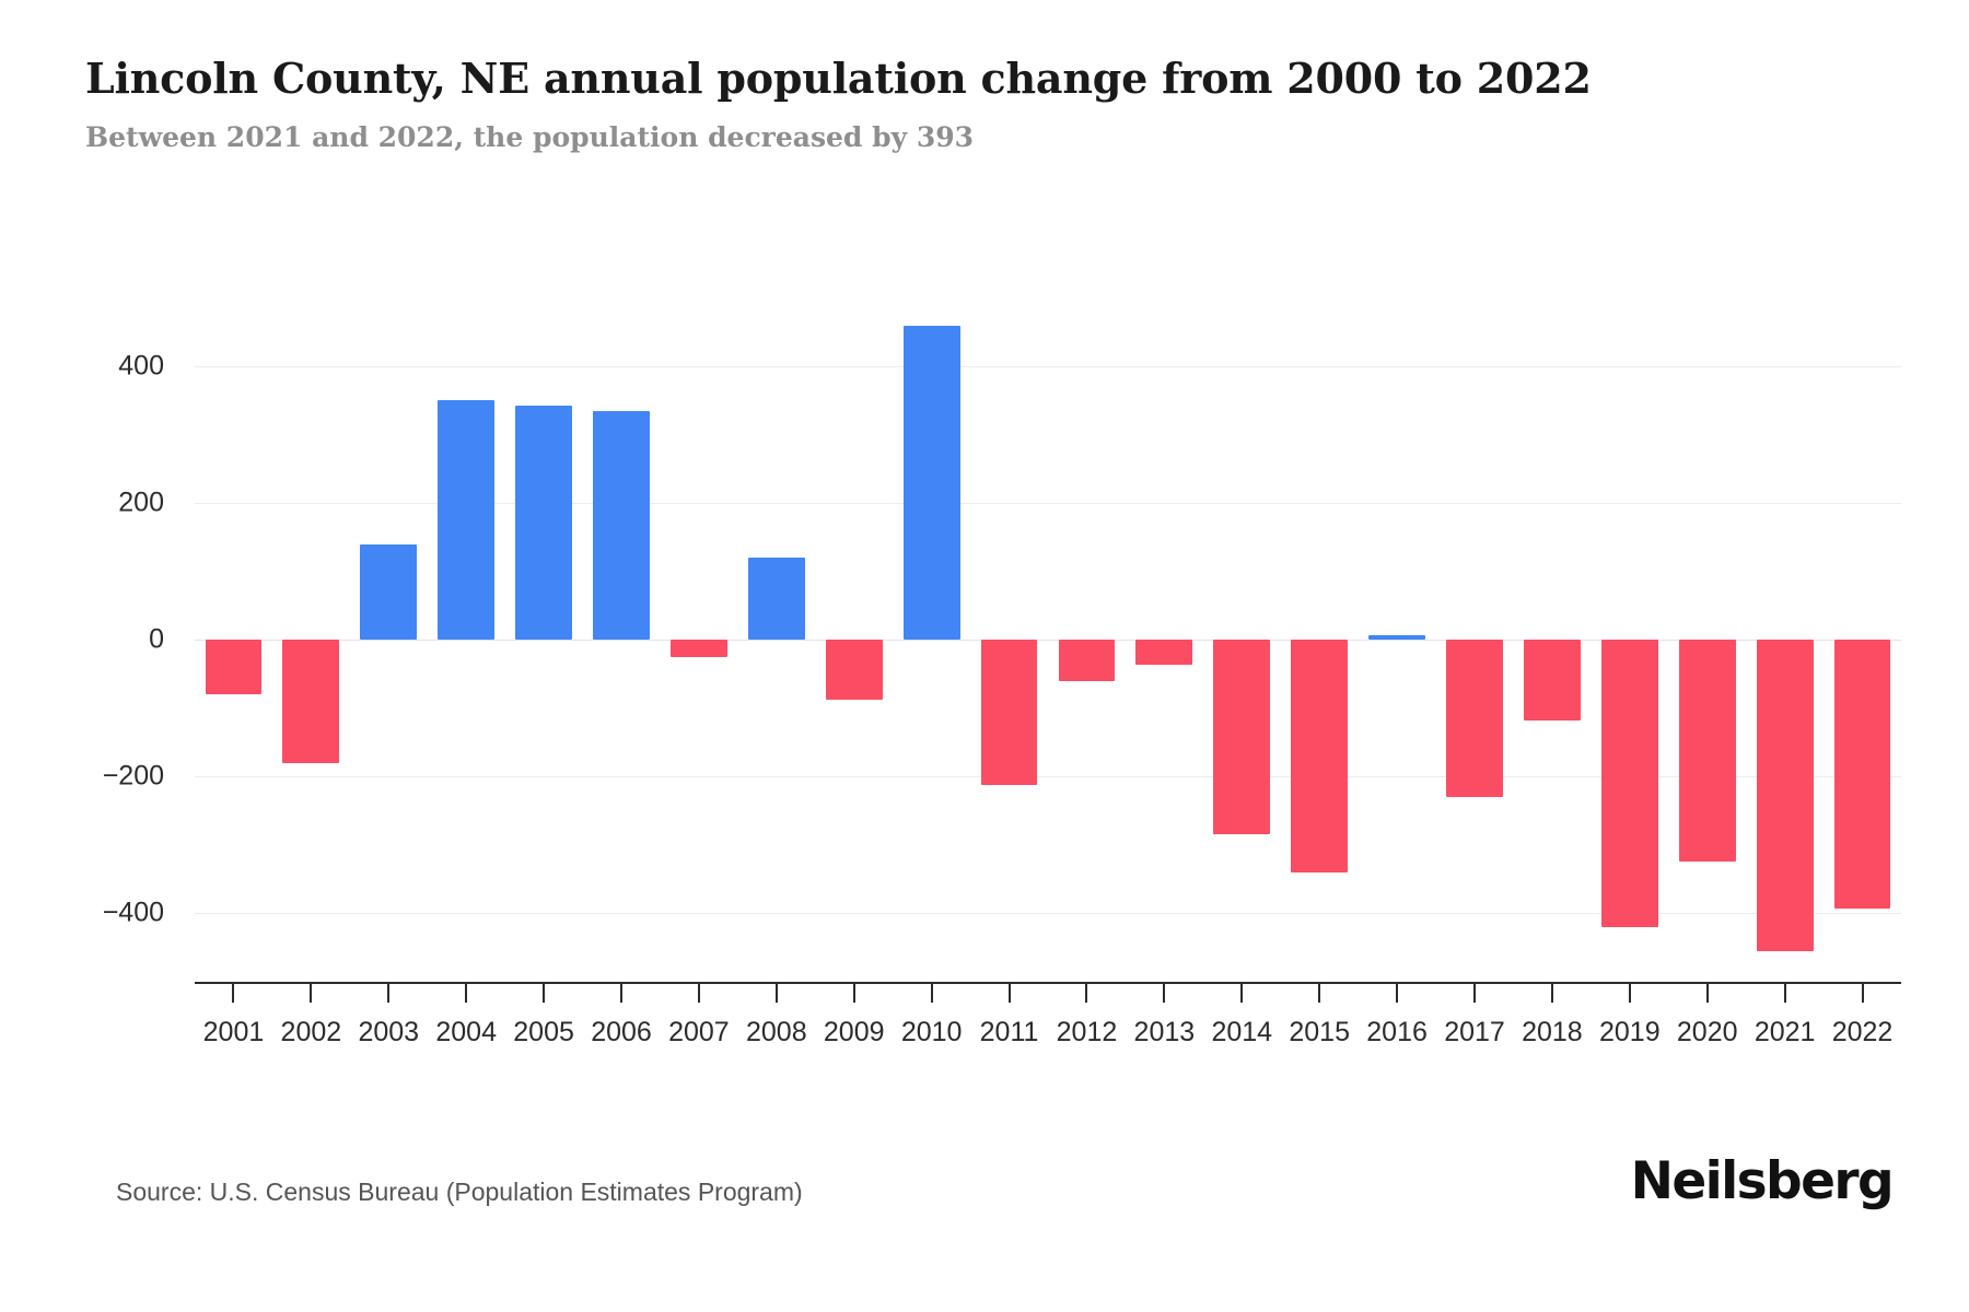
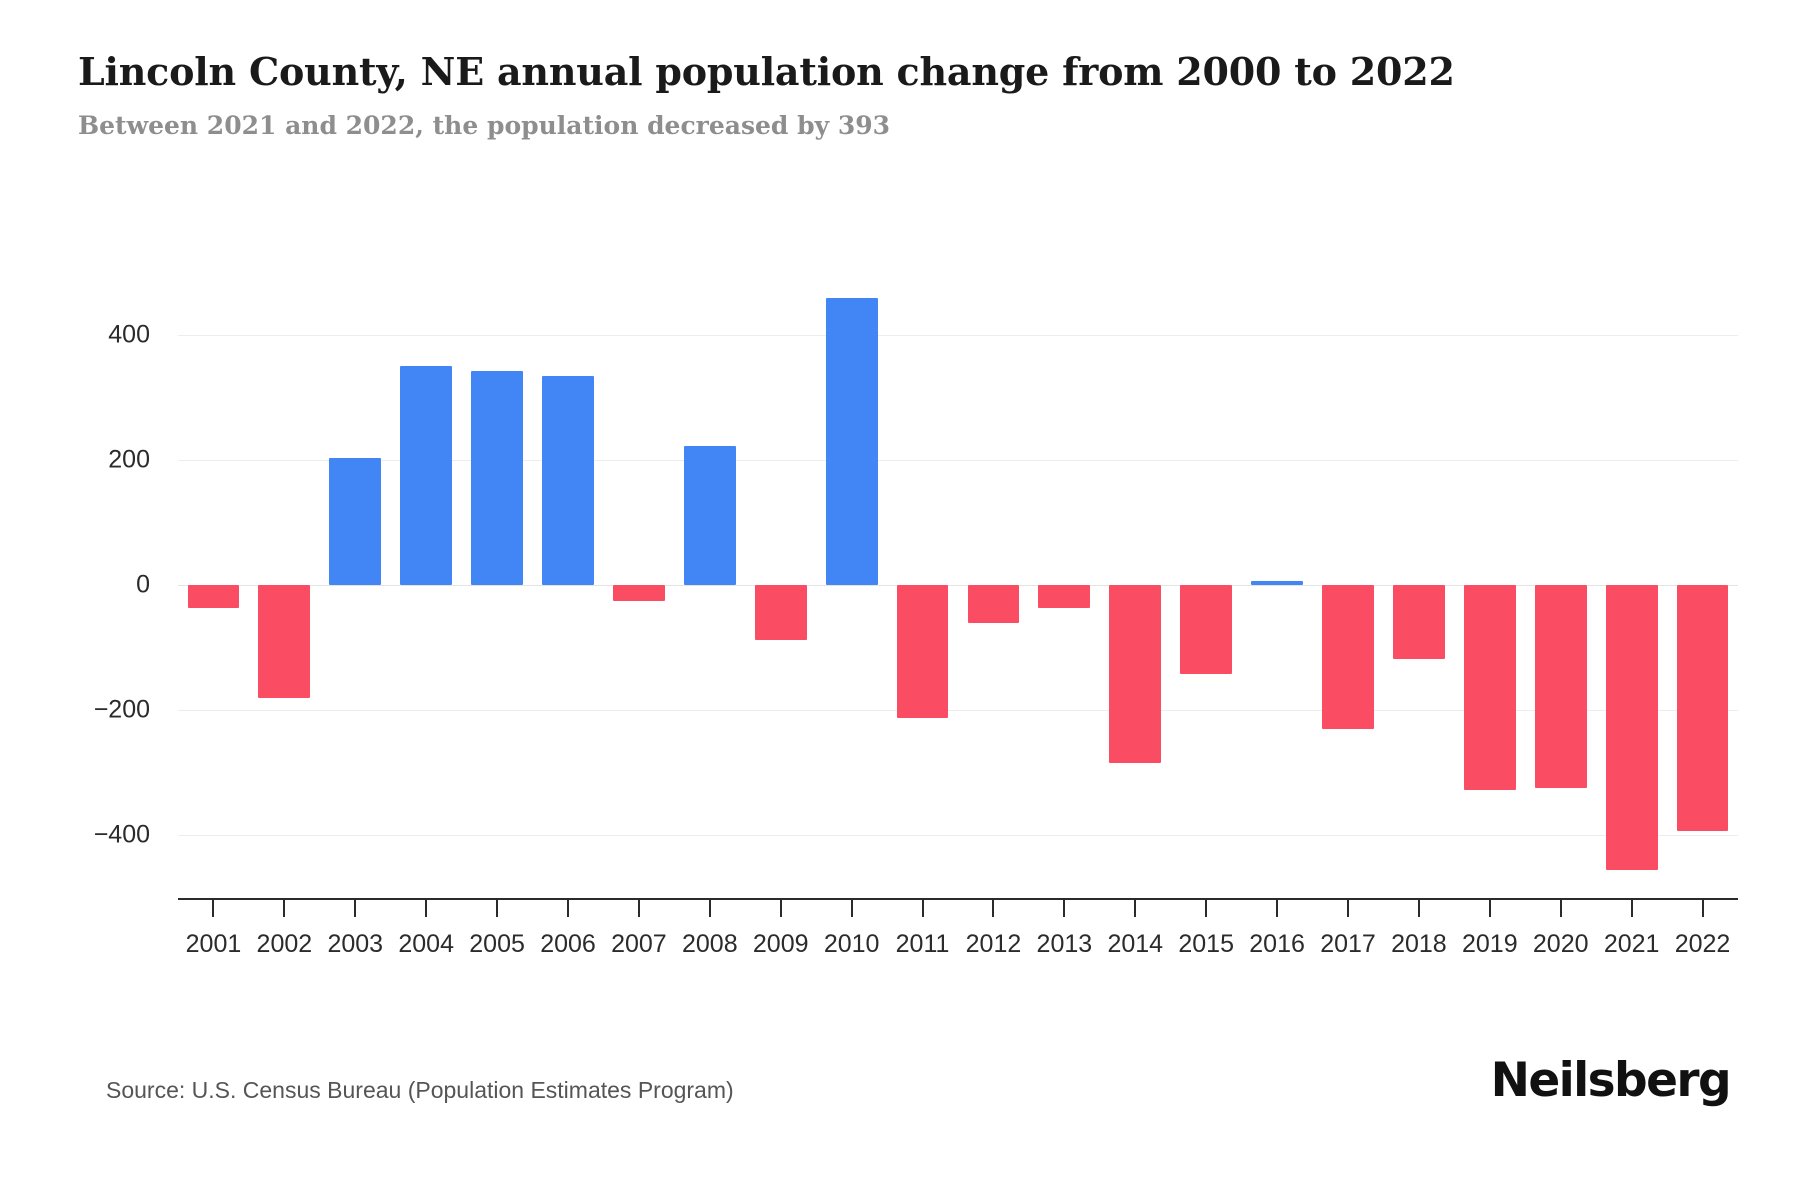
2001: -80 -> -40
2003: 140 -> 200
2008: 120 -> 220
2015: -340 -> -140
2019: -420 -> -330
